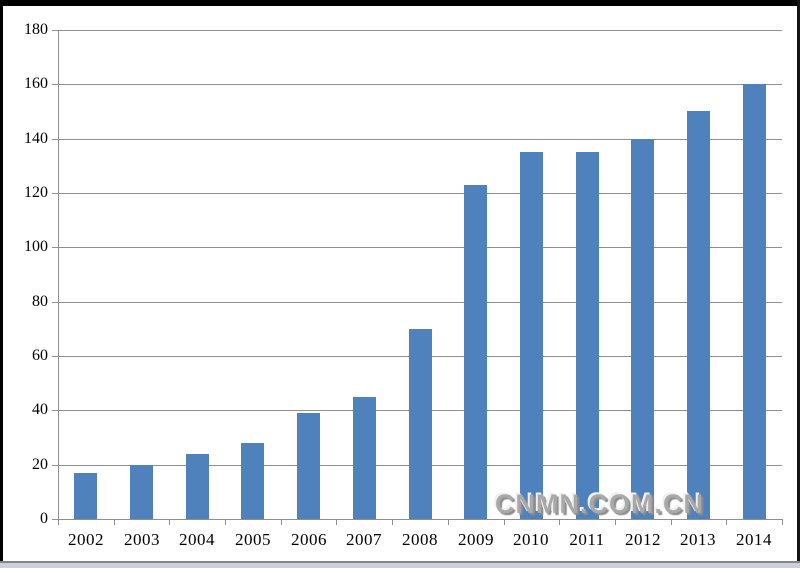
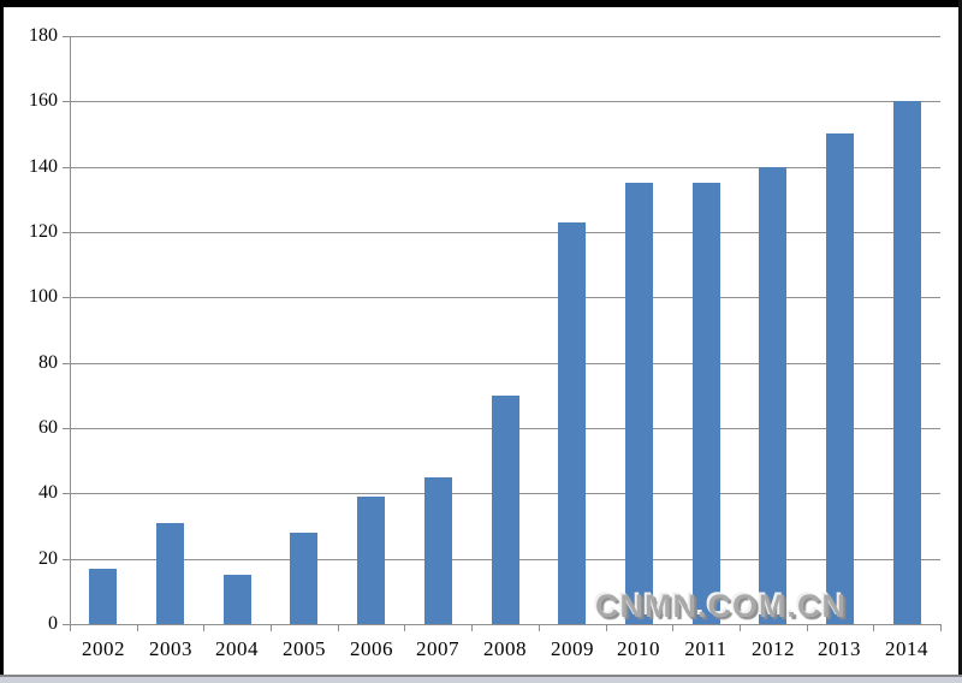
2003: 20 -> 31
2004: 24 -> 15
